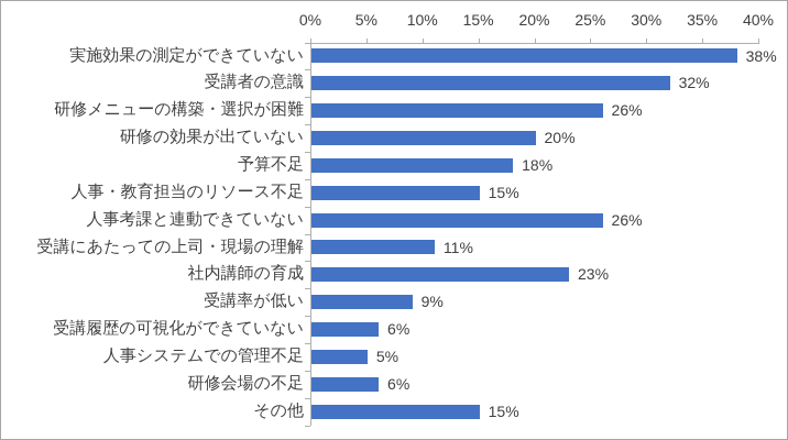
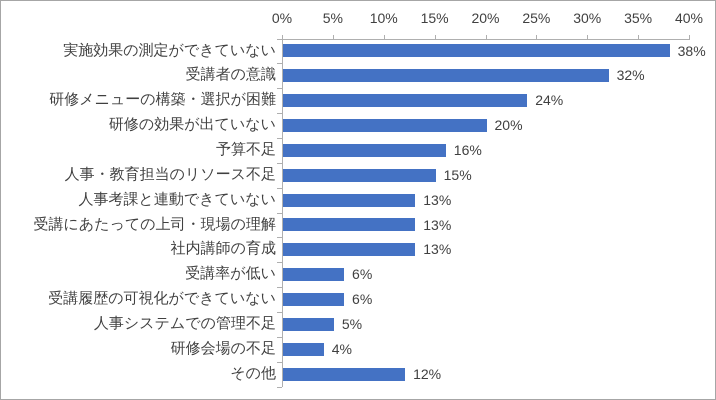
研修メニューの構築・選択が困難: 26% -> 24%
予算不足: 18% -> 16%
人事考課と連動できていない: 26% -> 13%
受講にあたっての上司・現場の理解: 11% -> 13%
社内講師の育成: 23% -> 13%
受講率が低い: 9% -> 6%
研修会場の不足: 6% -> 4%
その他: 15% -> 12%
